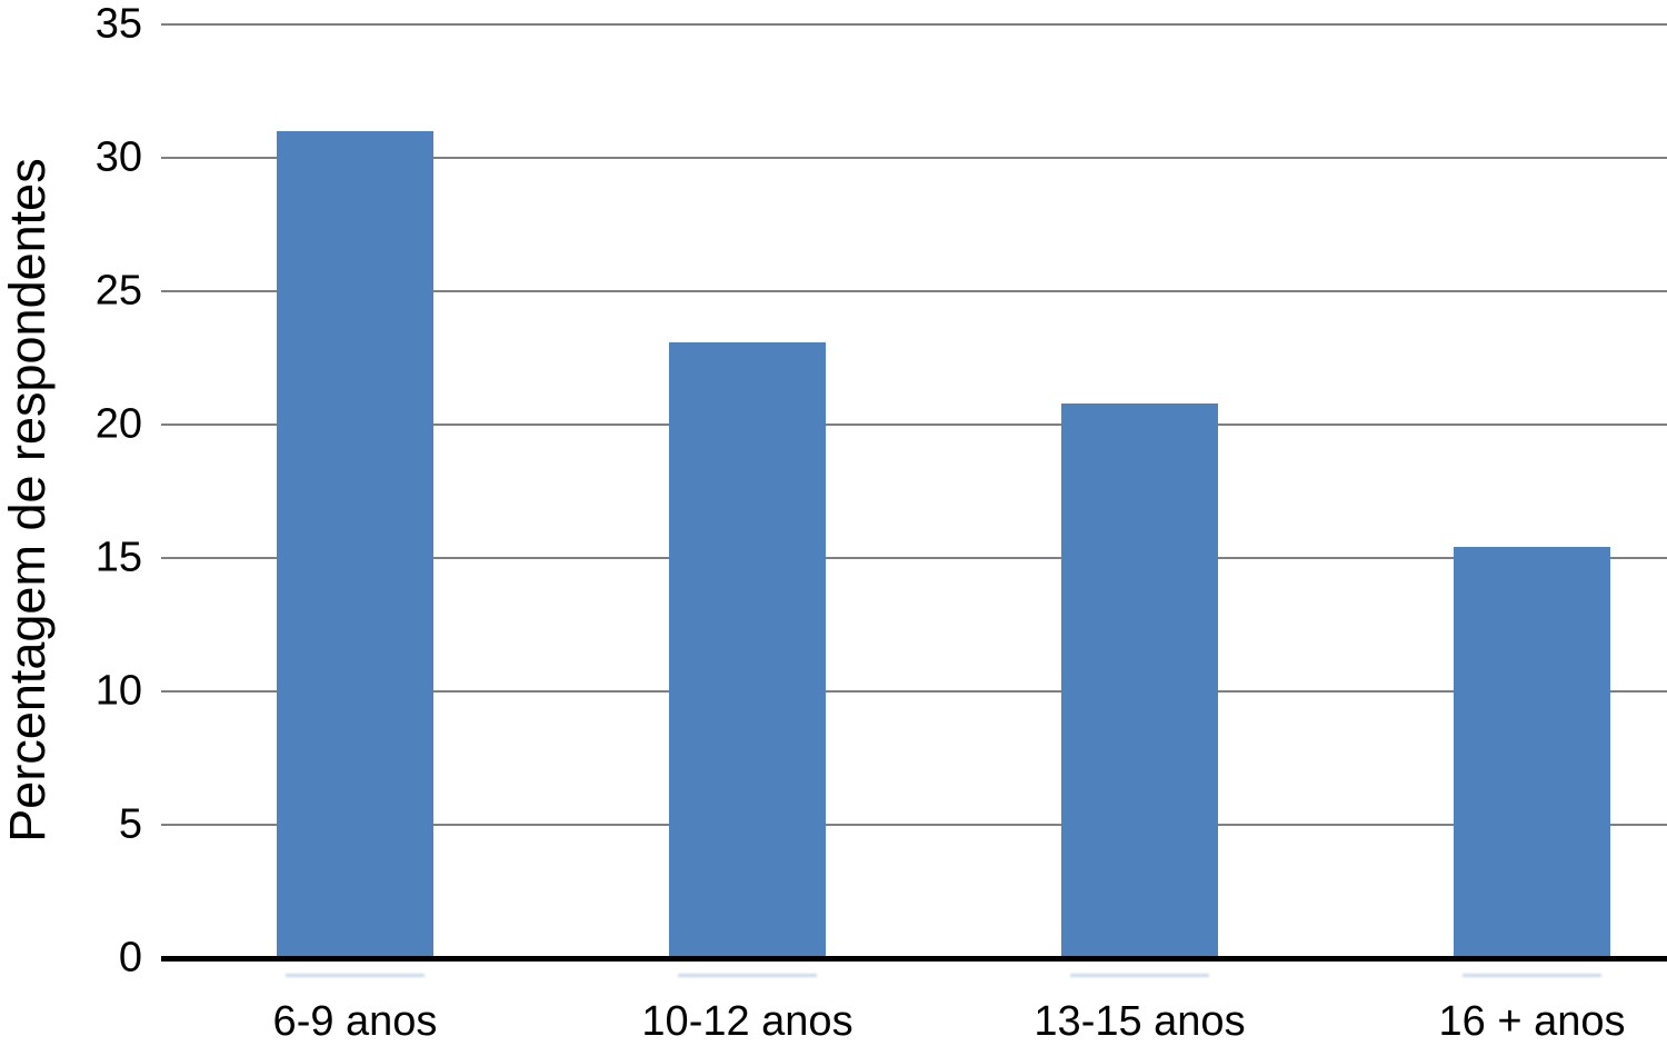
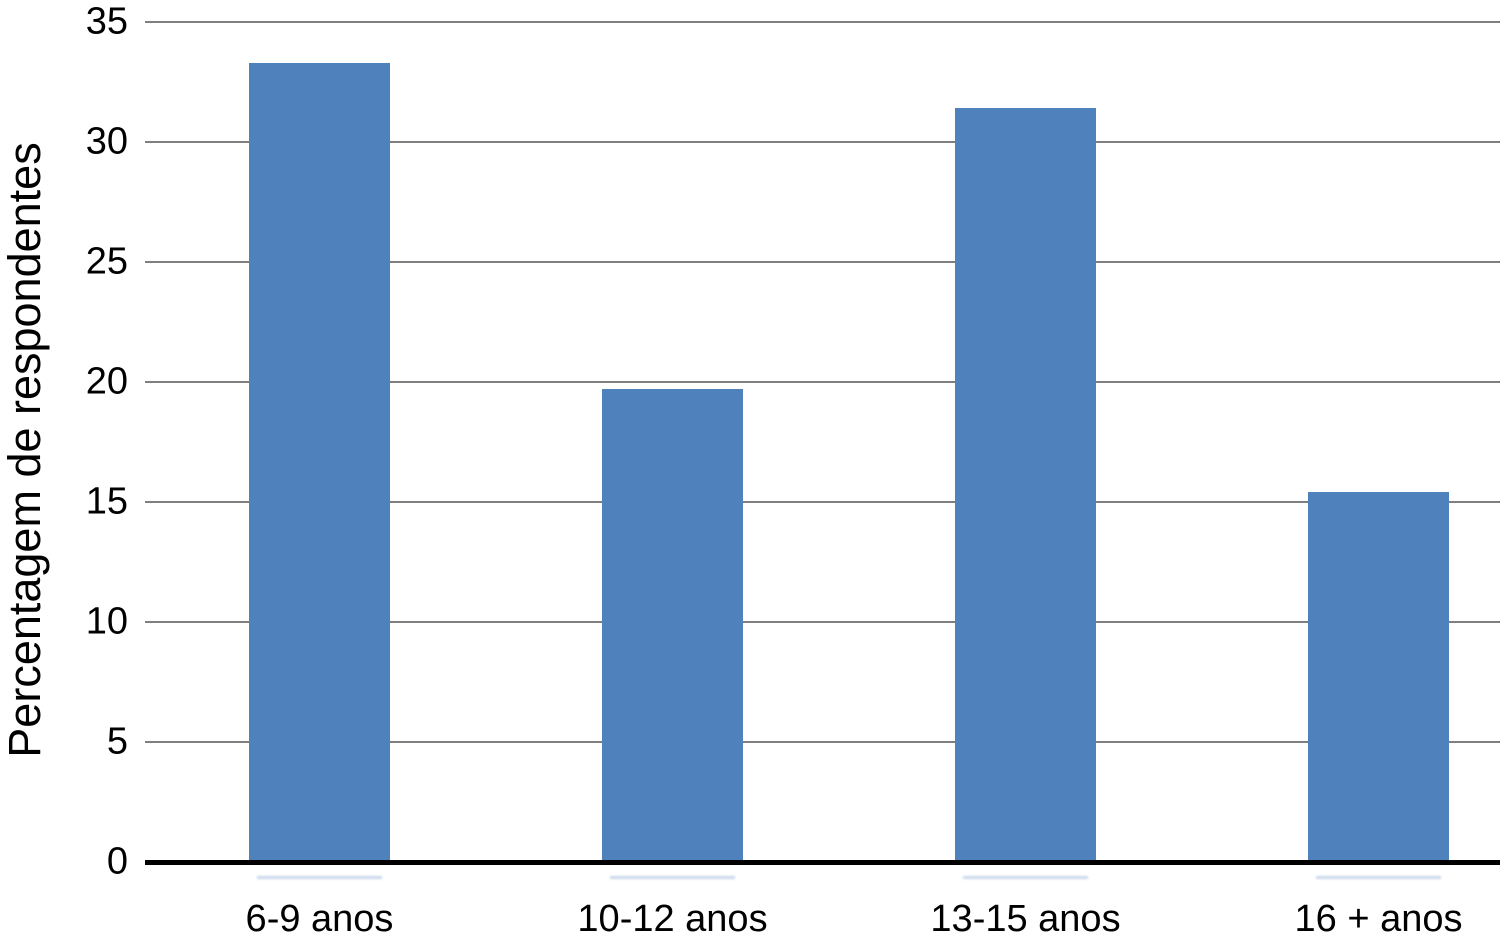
6-9 anos: 31.0 -> 33.3
10-12 anos: 23.1 -> 19.7
13-15 anos: 20.8 -> 31.4
